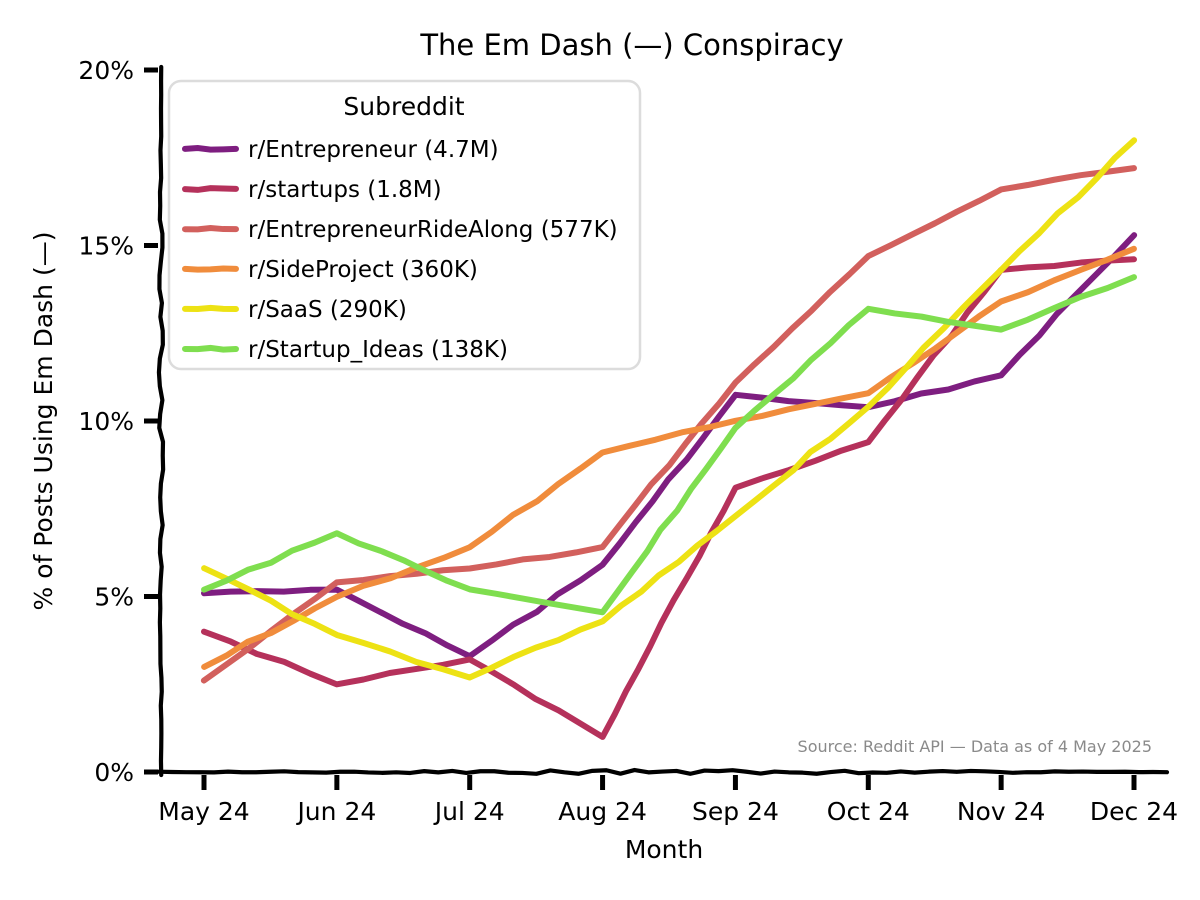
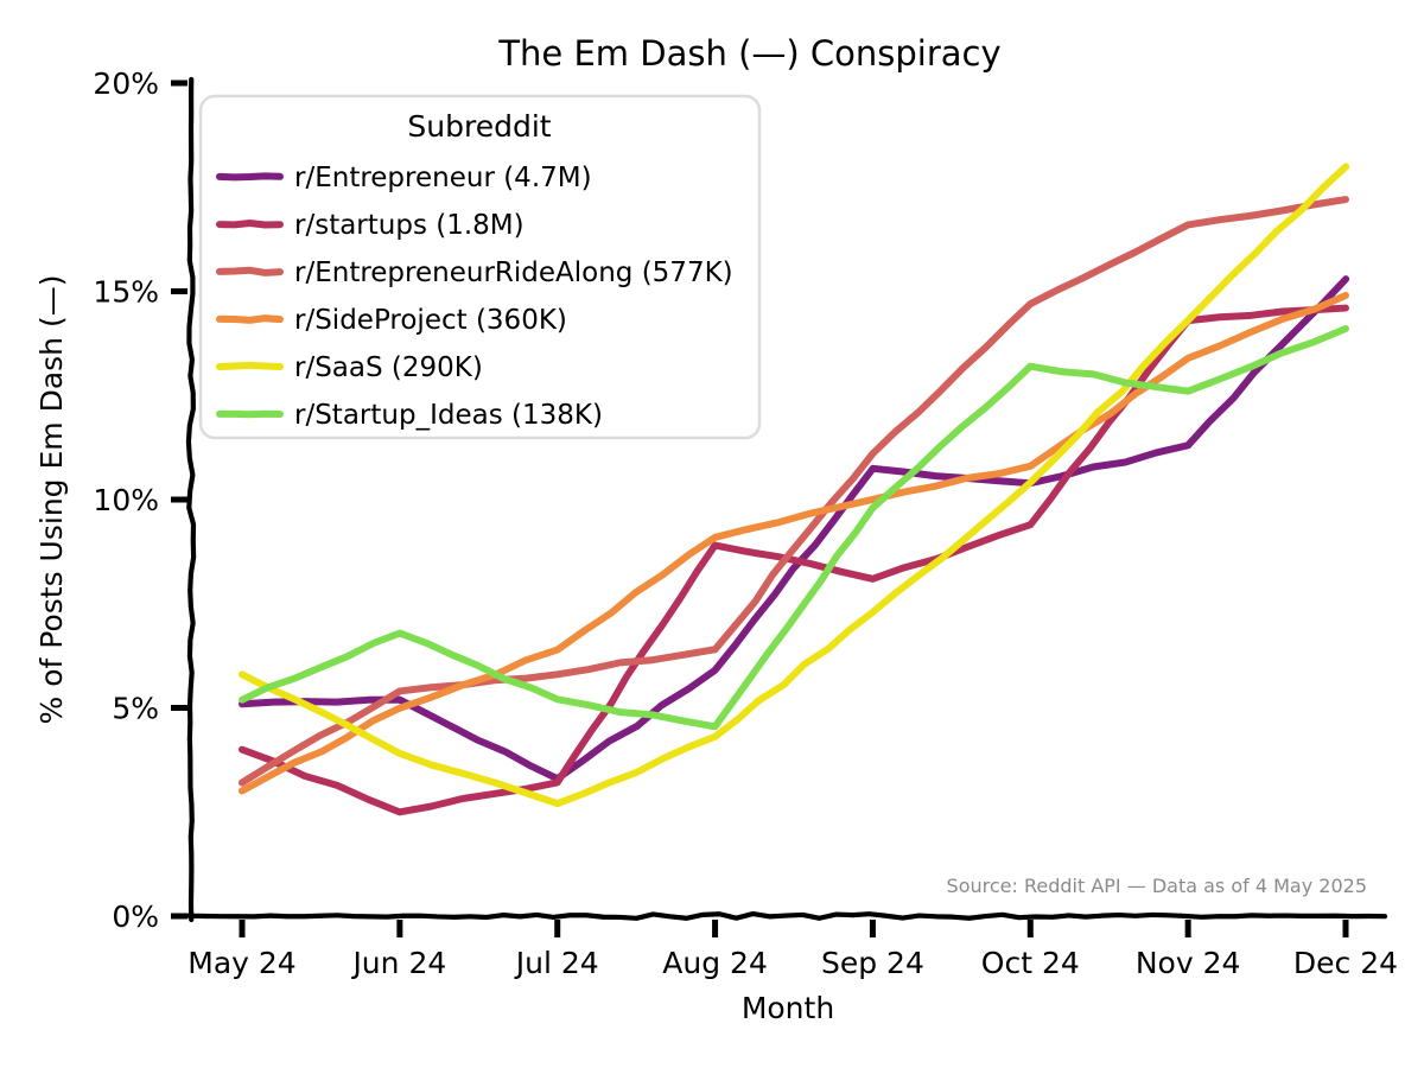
r/EntrepreneurRideAlong (577K)/May 24: 2.6% -> 3.2%
r/startups (1.8M)/Aug 24: 1.0% -> 8.9%
